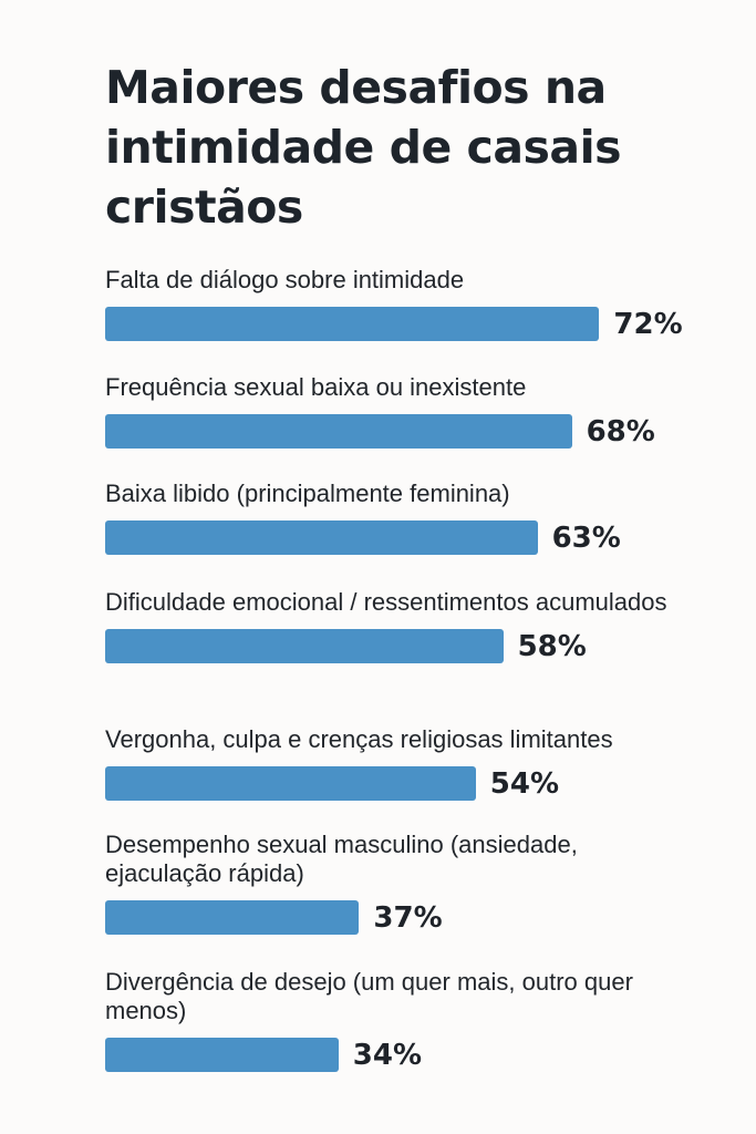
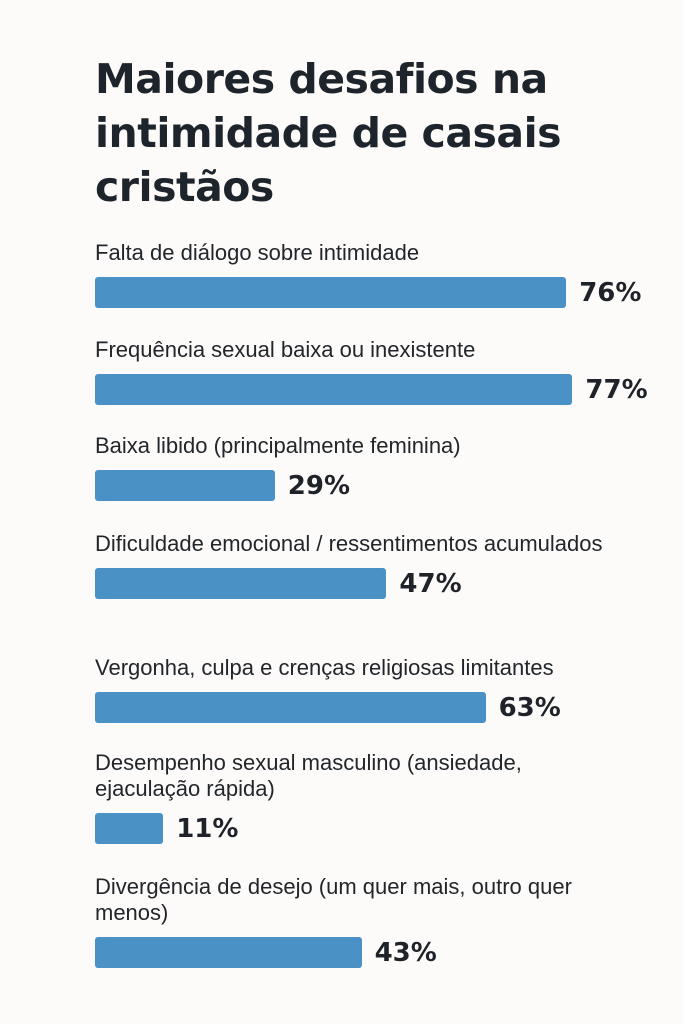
Falta de diálogo sobre intimidade: 72% -> 76%
Frequência sexual baixa ou inexistente: 68% -> 77%
Baixa libido (principalmente feminina): 63% -> 29%
Dificuldade emocional / ressentimentos acumulados: 58% -> 47%
Vergonha, culpa e crenças religiosas limitantes: 54% -> 63%
Desempenho sexual masculino (ansiedade, ejaculação rápida): 37% -> 11%
Divergência de desejo (um quer mais, outro quer menos): 34% -> 43%
